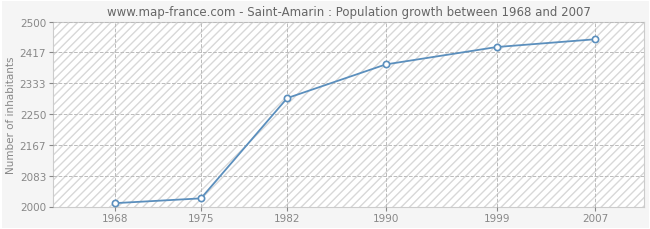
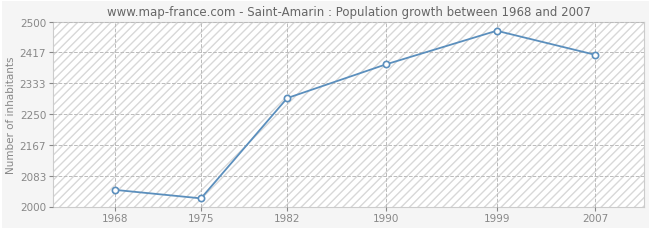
1968: 2009 -> 2045
1999: 2431 -> 2475
2007: 2452 -> 2410
